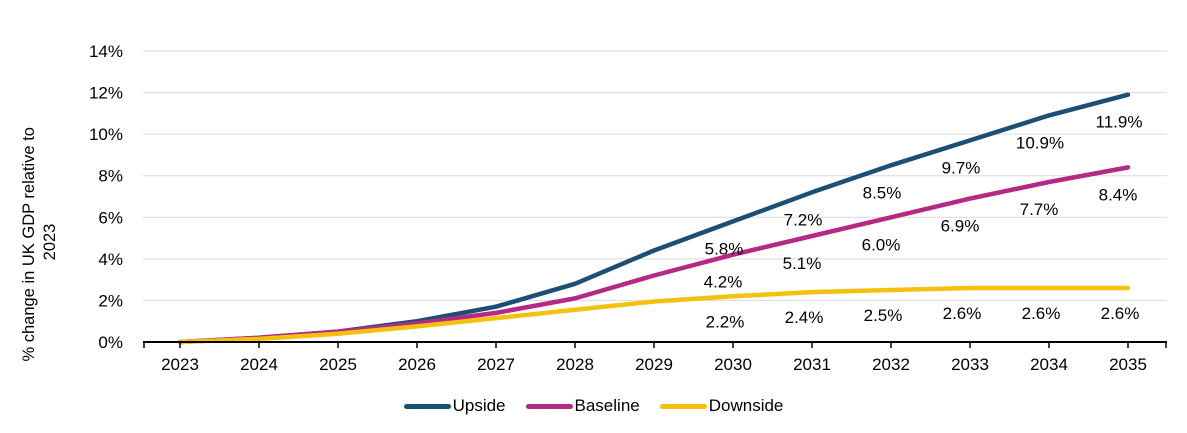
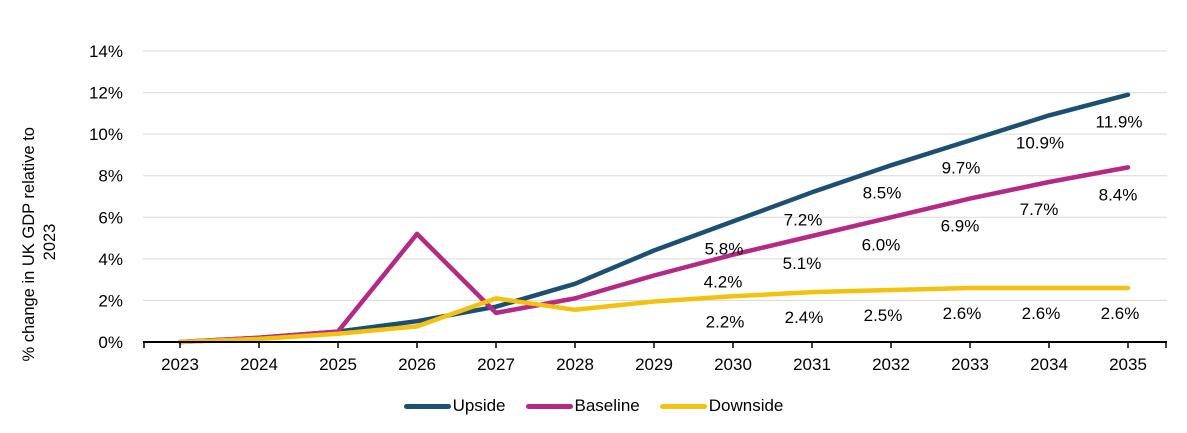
Baseline/2026: 0.9% -> 5.2%
Downside/2027: 1.1% -> 2.1%
